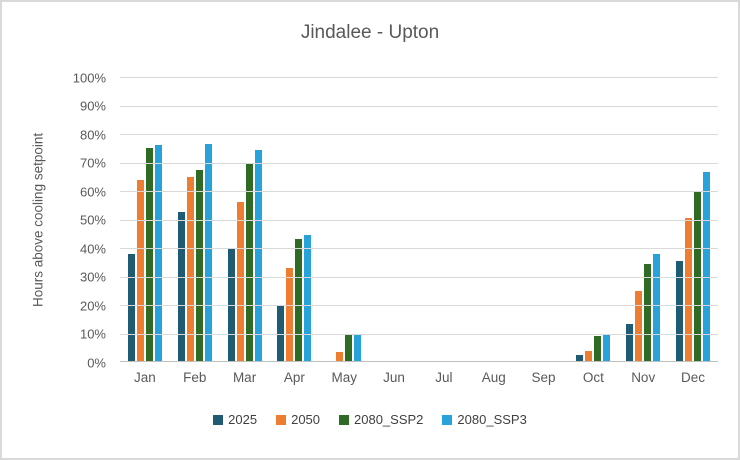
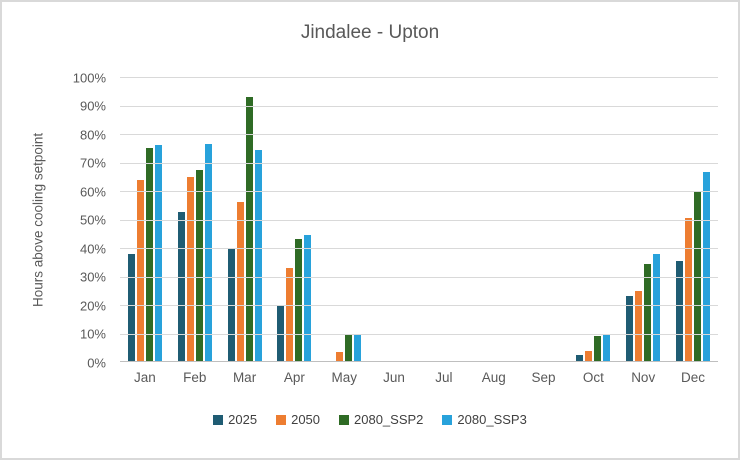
2080_SSP2/Mar: 70% -> 93%
2025/Nov: 14% -> 23%
